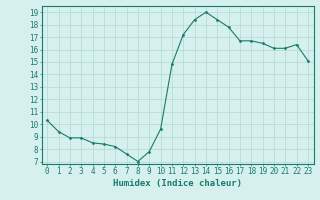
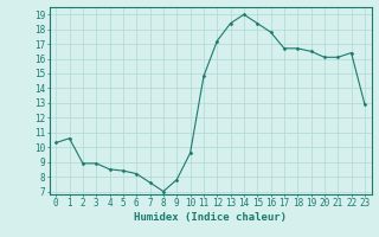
1: 9.4 -> 10.6
23: 15.1 -> 12.9
